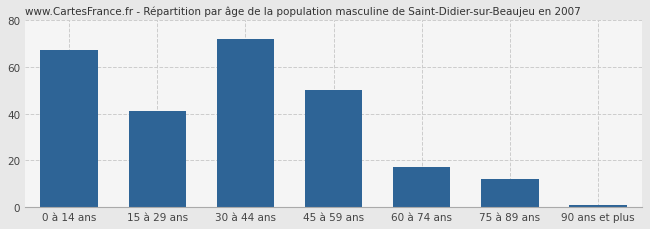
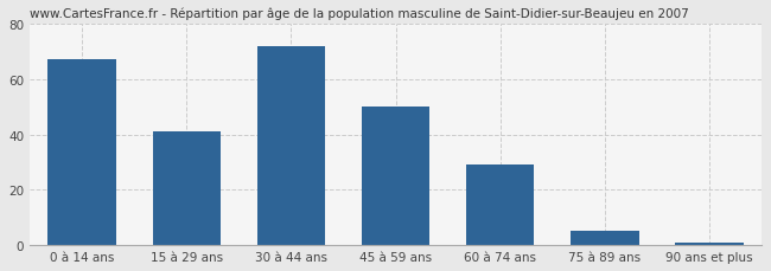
60 à 74 ans: 17 -> 29
75 à 89 ans: 12 -> 5
